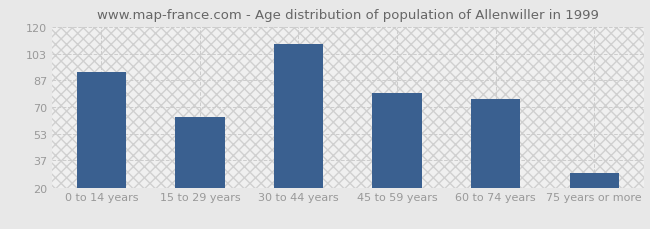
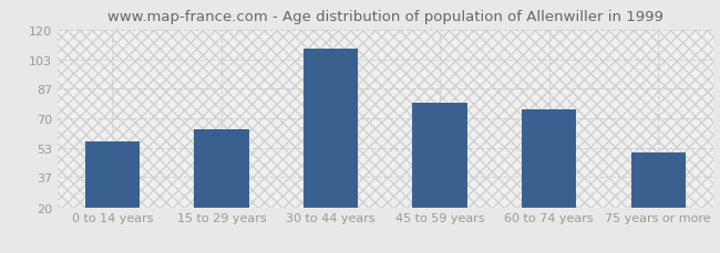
0 to 14 years: 92 -> 57
75 years or more: 29 -> 51
